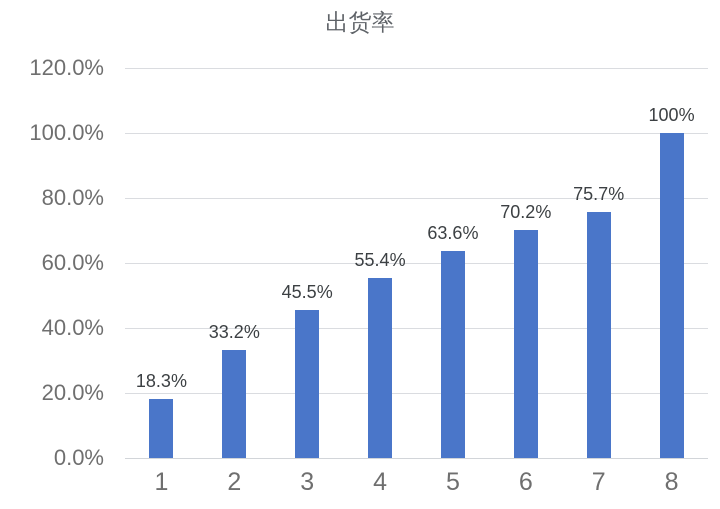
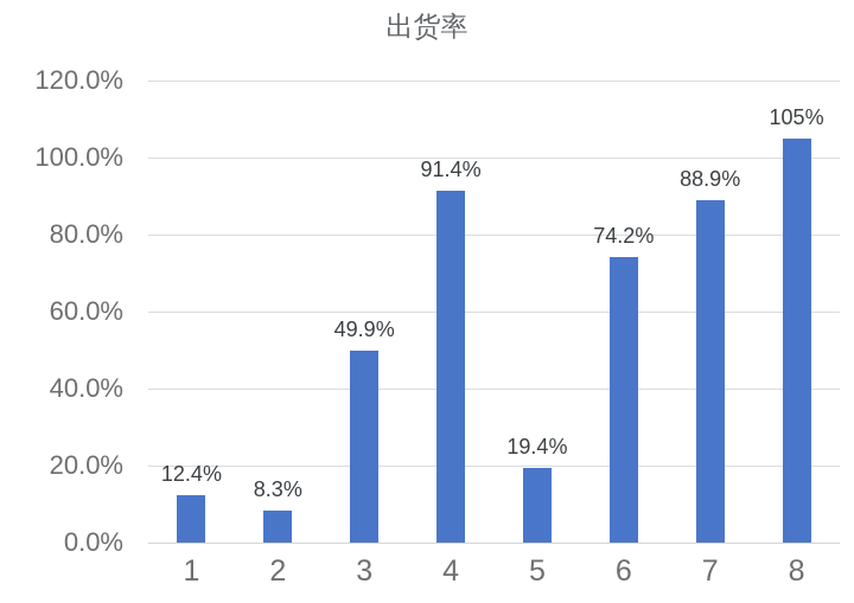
1: 18.3% -> 12.4%
2: 33.2% -> 8.3%
3: 45.5% -> 49.9%
4: 55.4% -> 91.4%
5: 63.6% -> 19.4%
6: 70.2% -> 74.2%
7: 75.7% -> 88.9%
8: 100% -> 105%
